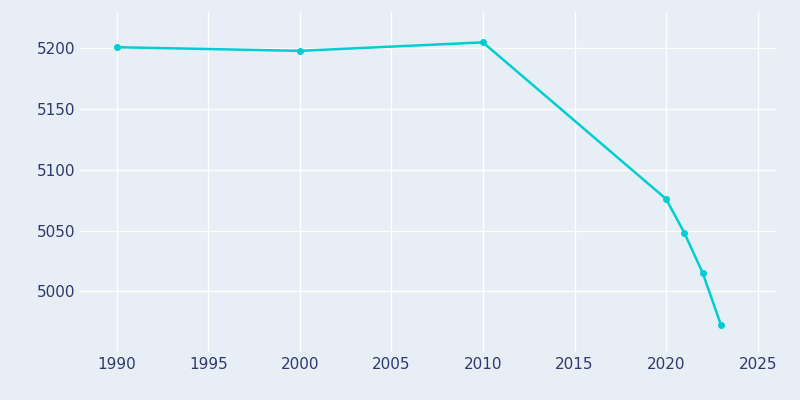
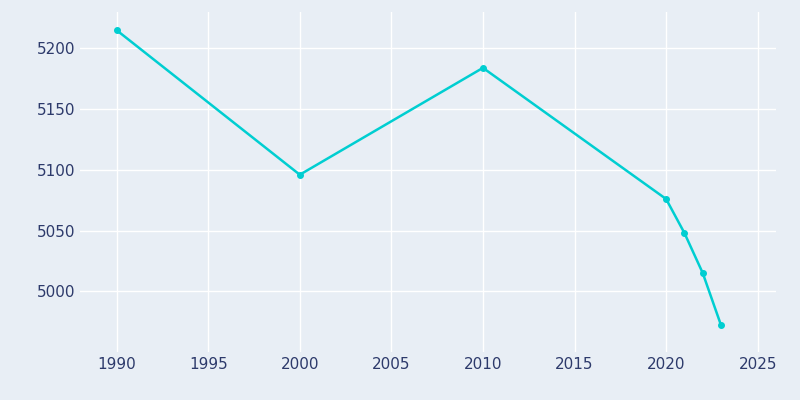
1990: 5201 -> 5215
2000: 5198 -> 5096
2010: 5205 -> 5184
